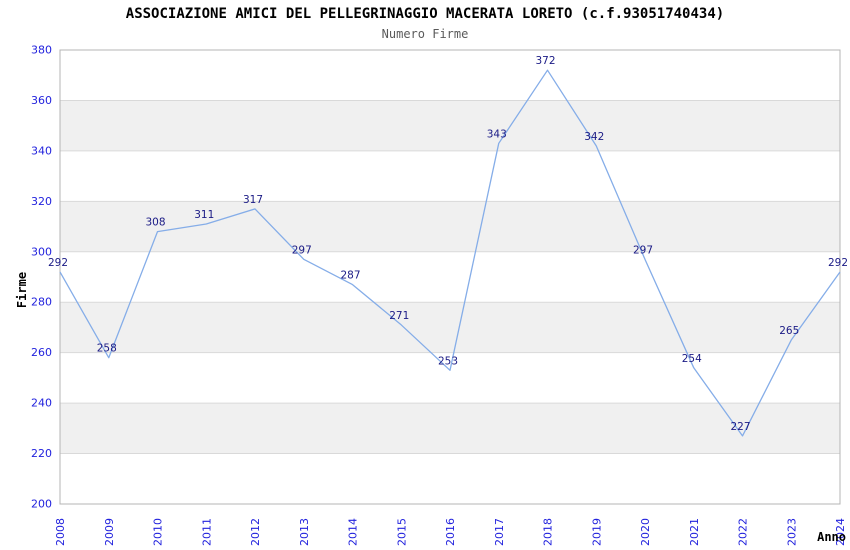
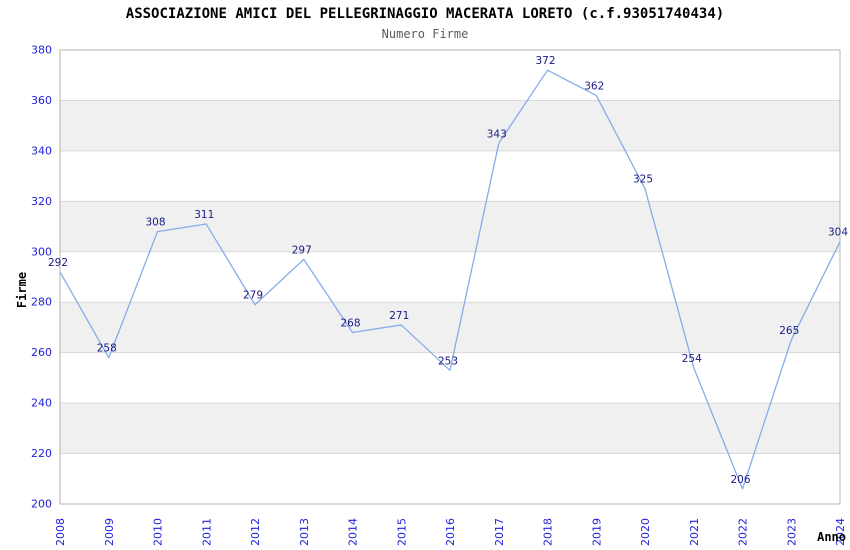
2012: 317 -> 279
2014: 287 -> 268
2019: 342 -> 362
2020: 297 -> 325
2022: 227 -> 206
2024: 292 -> 304
